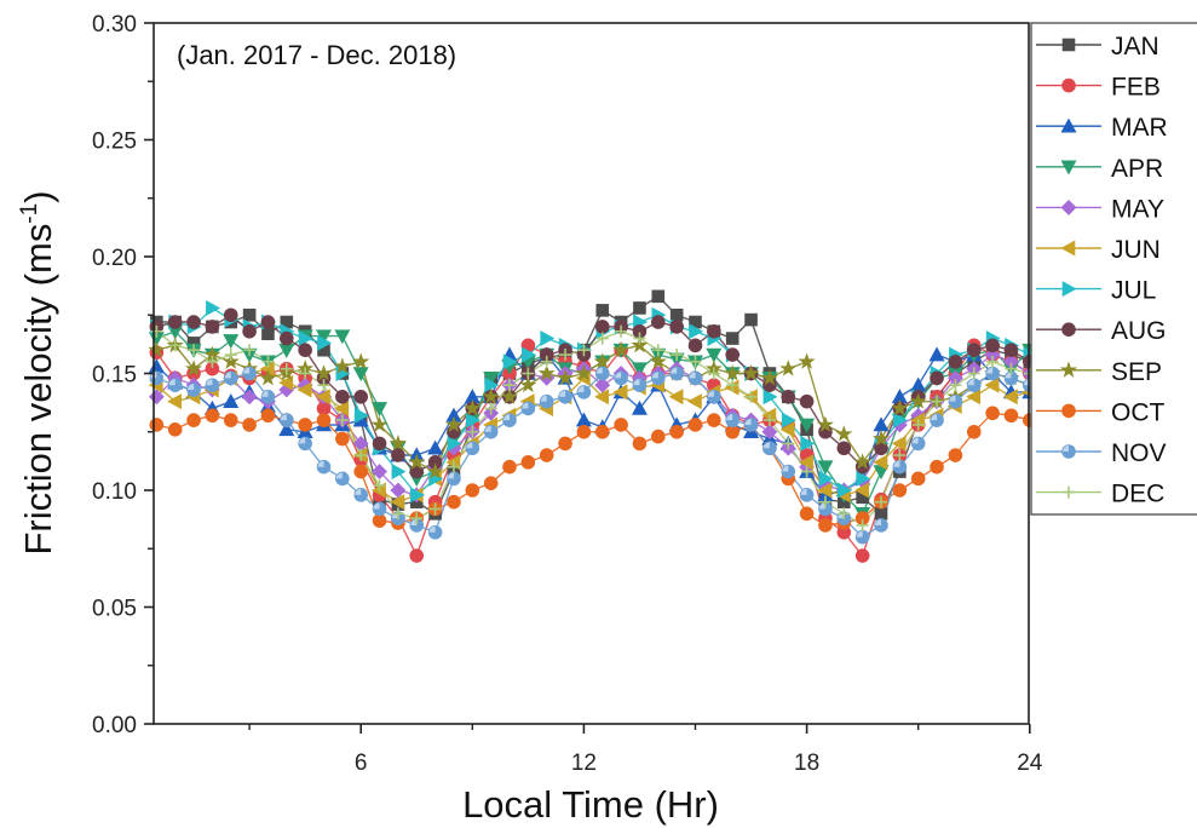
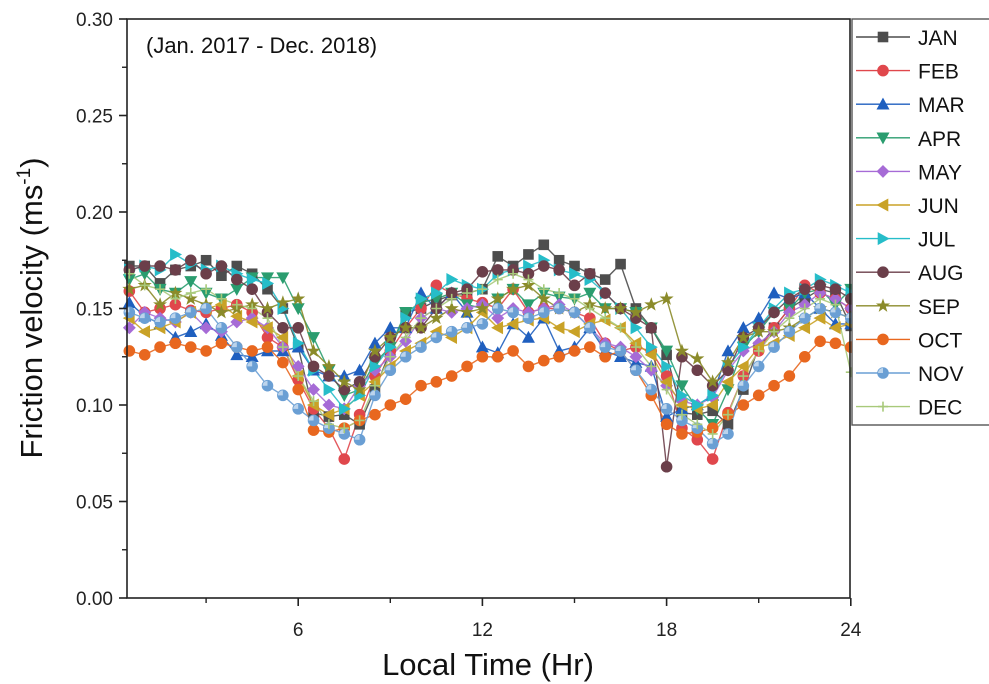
AUG/12: 0.158 -> 0.169
MAR/18: 0.108 -> 0.094
AUG/18: 0.138 -> 0.068
JAN/24: 0.155 -> 0.141
DEC/24: 0.150 -> 0.117
